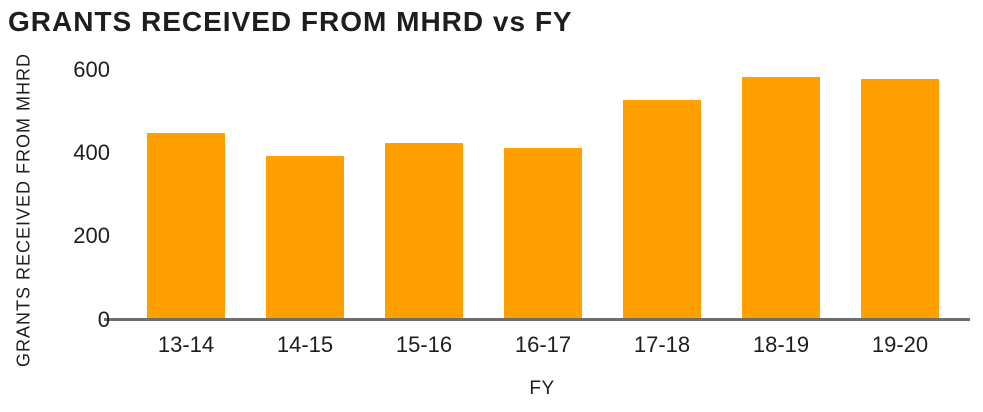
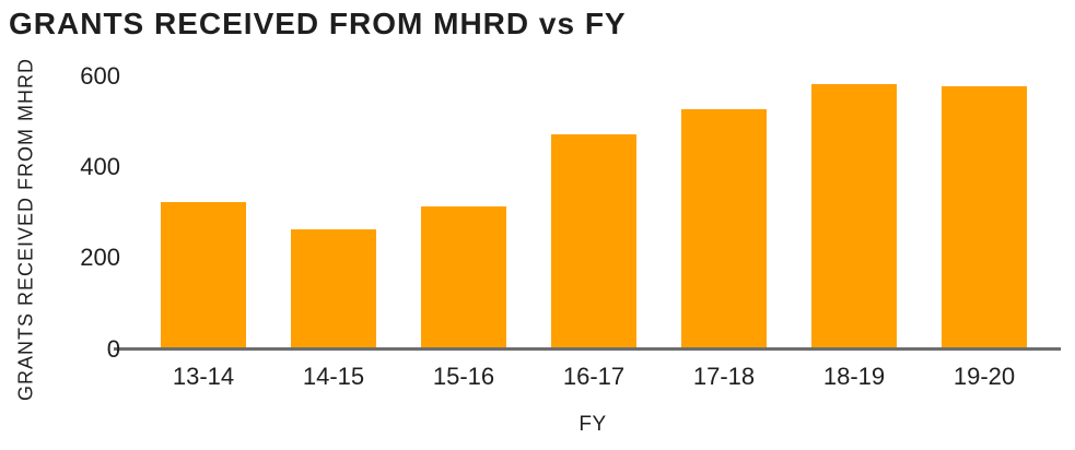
13-14: 440 -> 320
14-15: 390 -> 260
15-16: 420 -> 310
16-17: 410 -> 470
